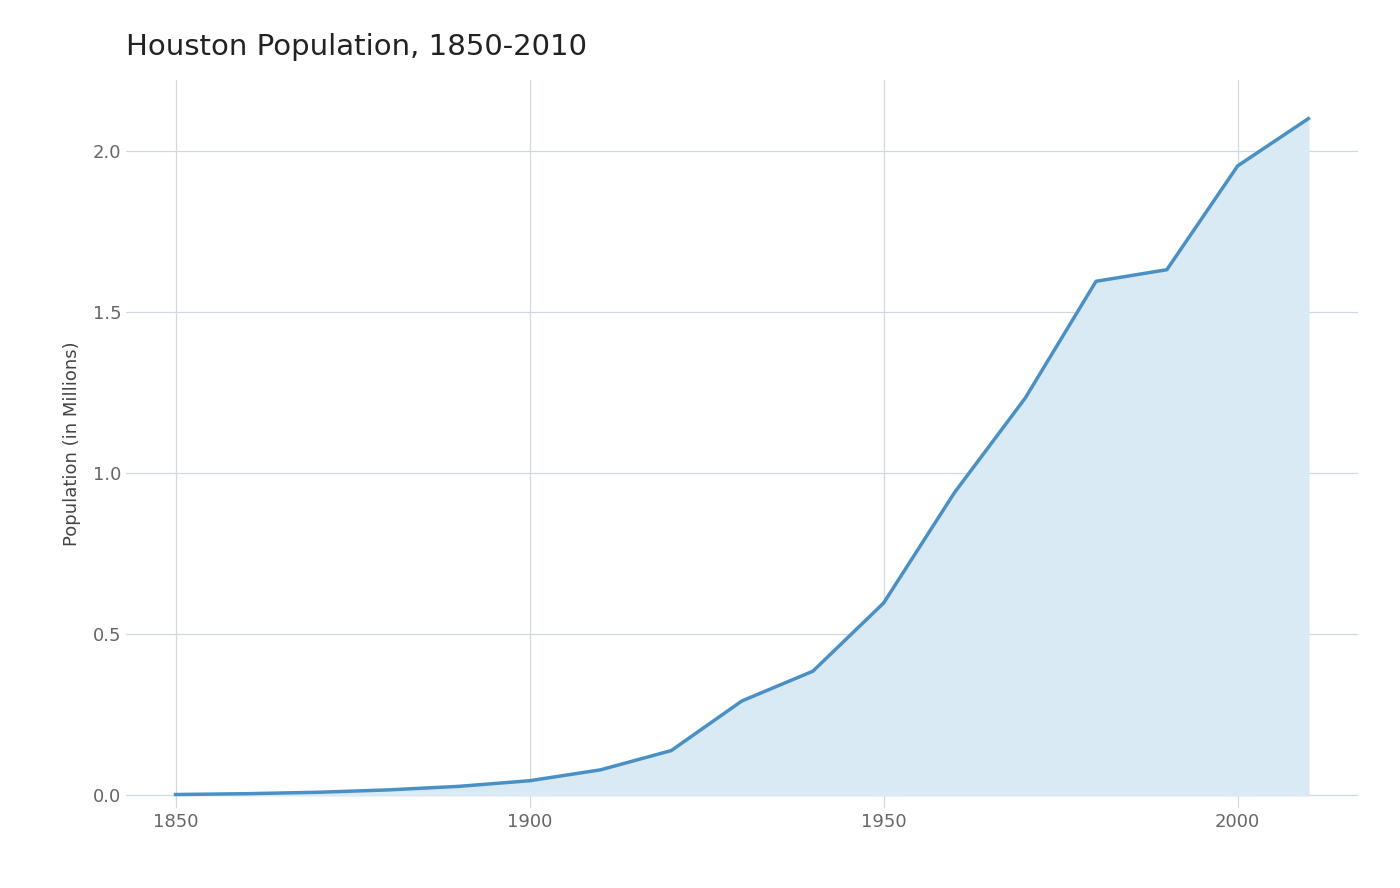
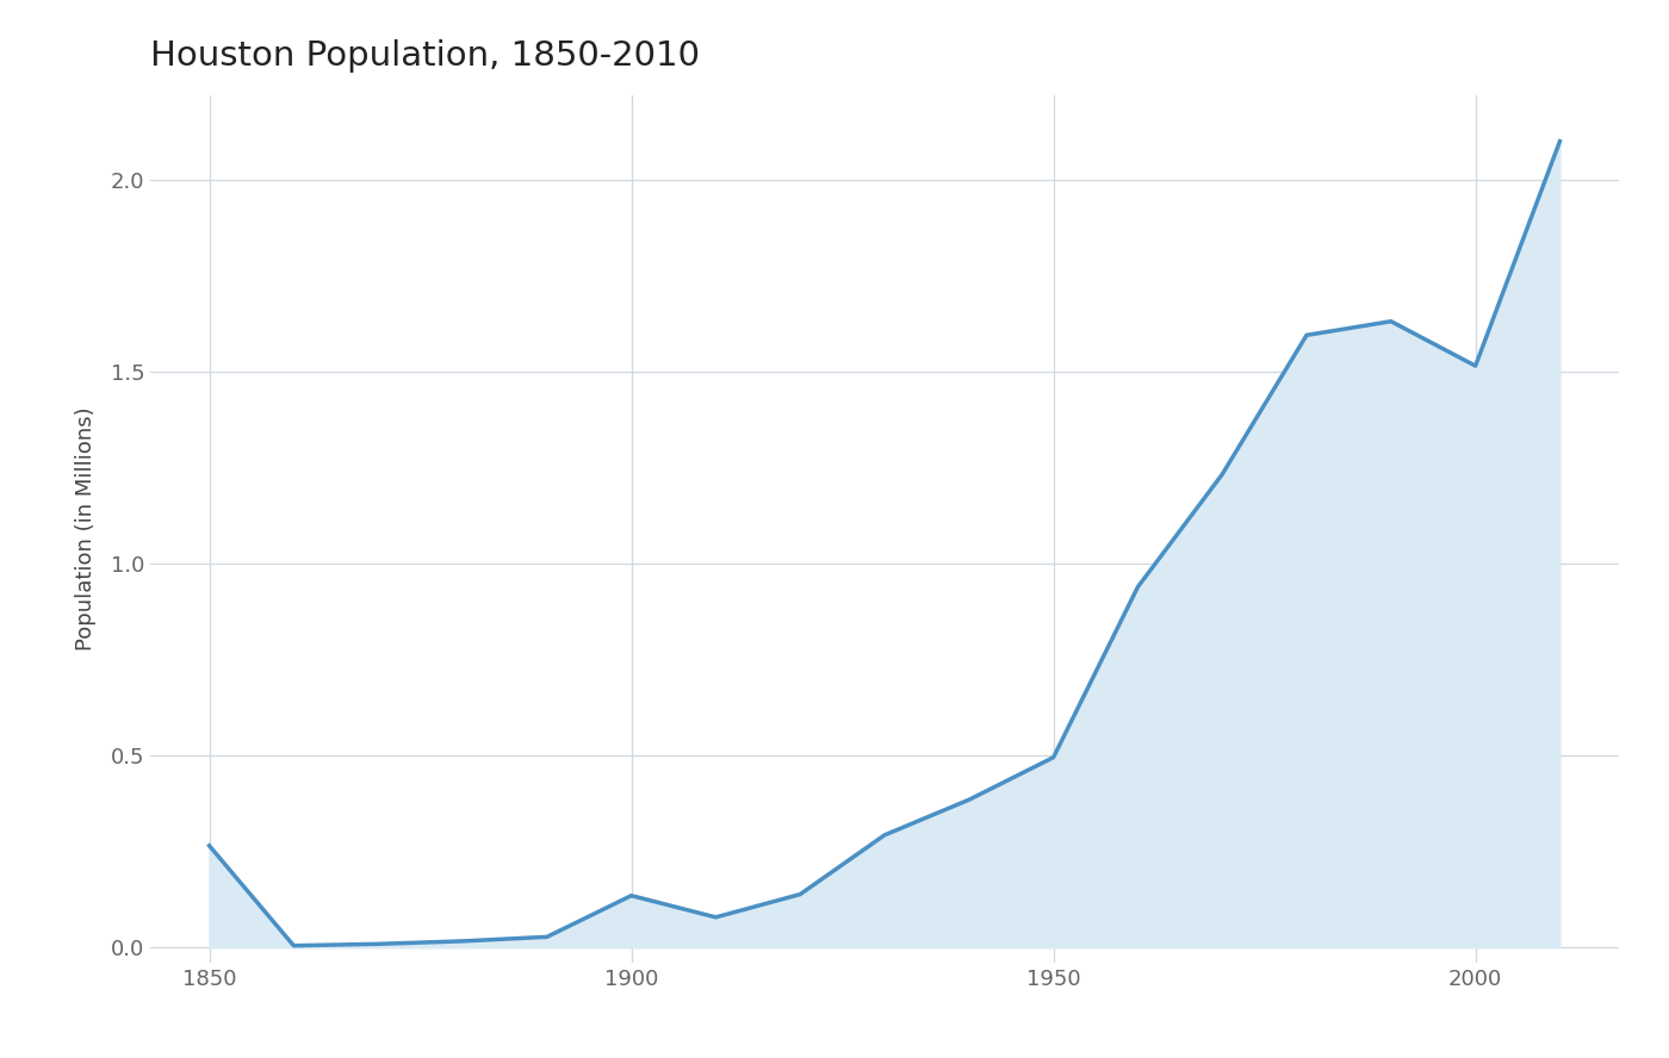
1850: 0.002 -> 0.265
1900: 0.045 -> 0.135
1950: 0.596 -> 0.495
2000: 1.953 -> 1.515
